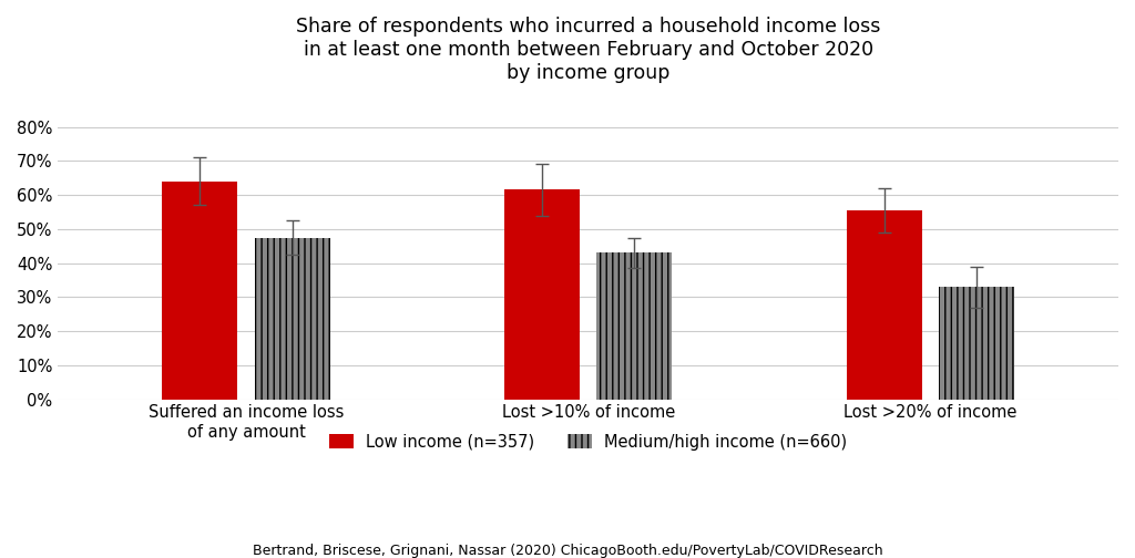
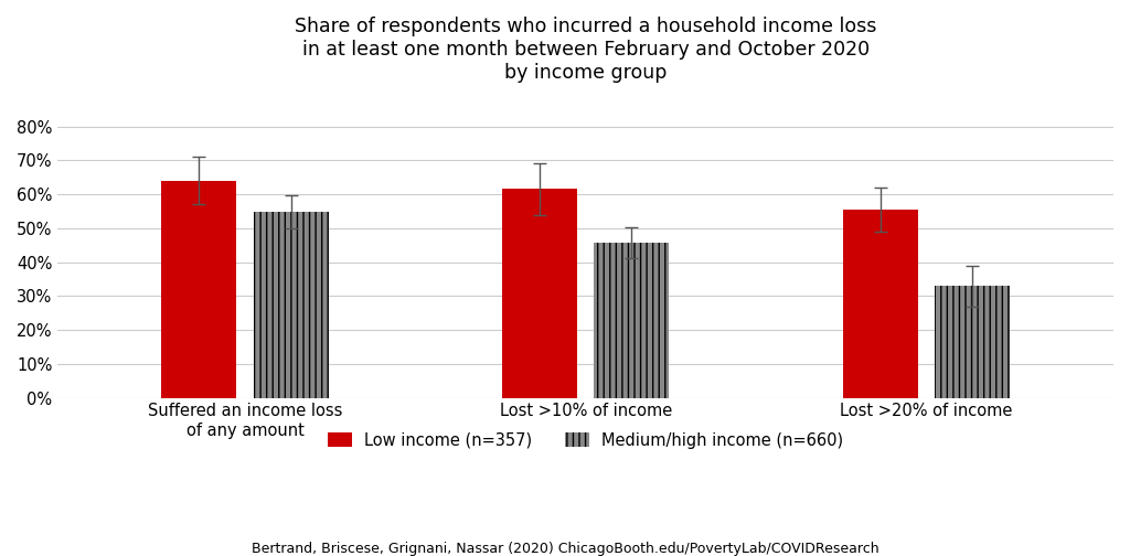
Medium/high income (n=660)/Suffered an income loss of any amount: 47.5% -> 54.8%
Medium/high income (n=660)/Lost >10% of income: 43.0% -> 45.7%
